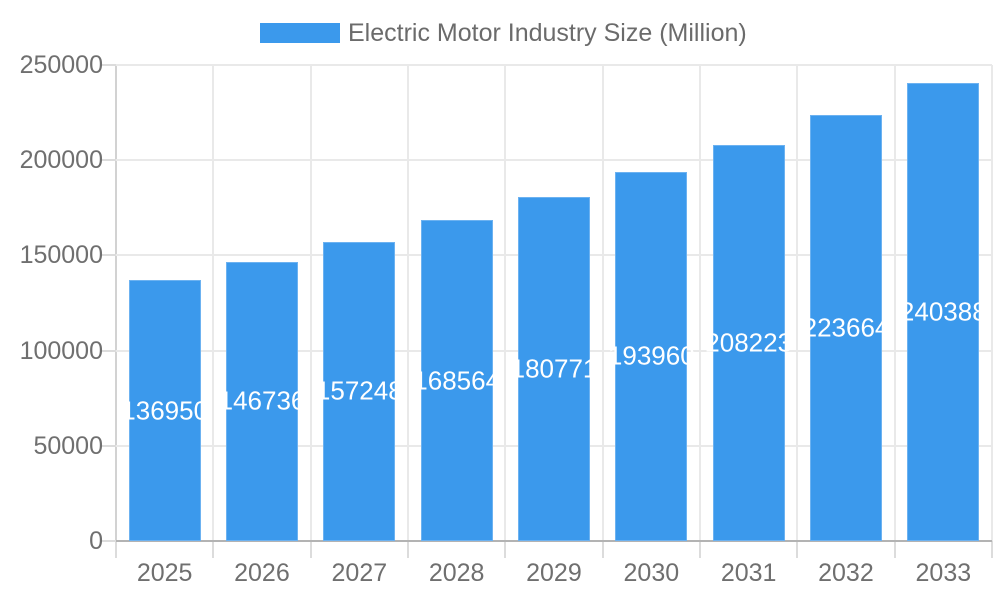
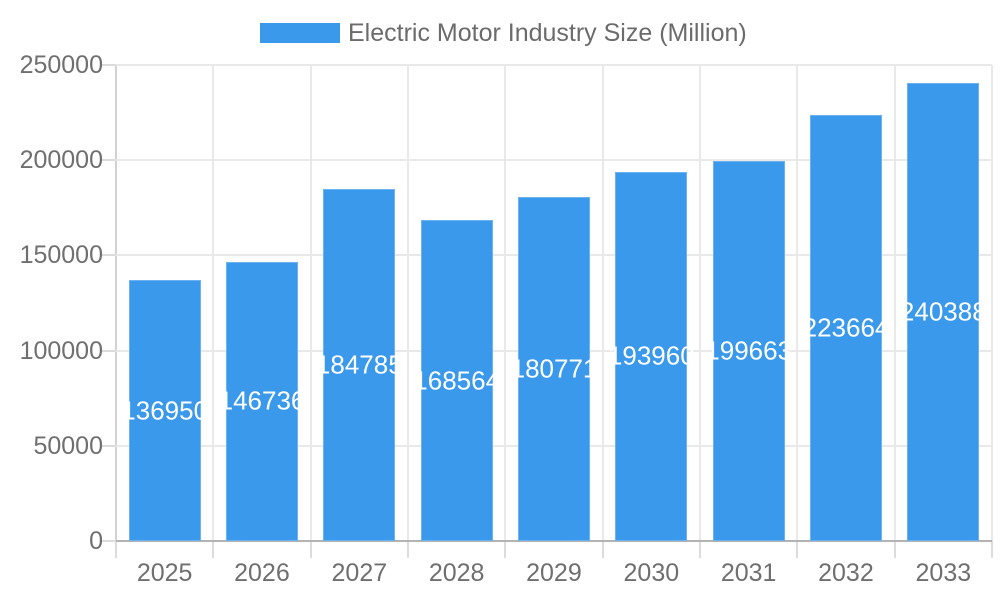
2027: 157248 -> 184785
2031: 208223 -> 199663
